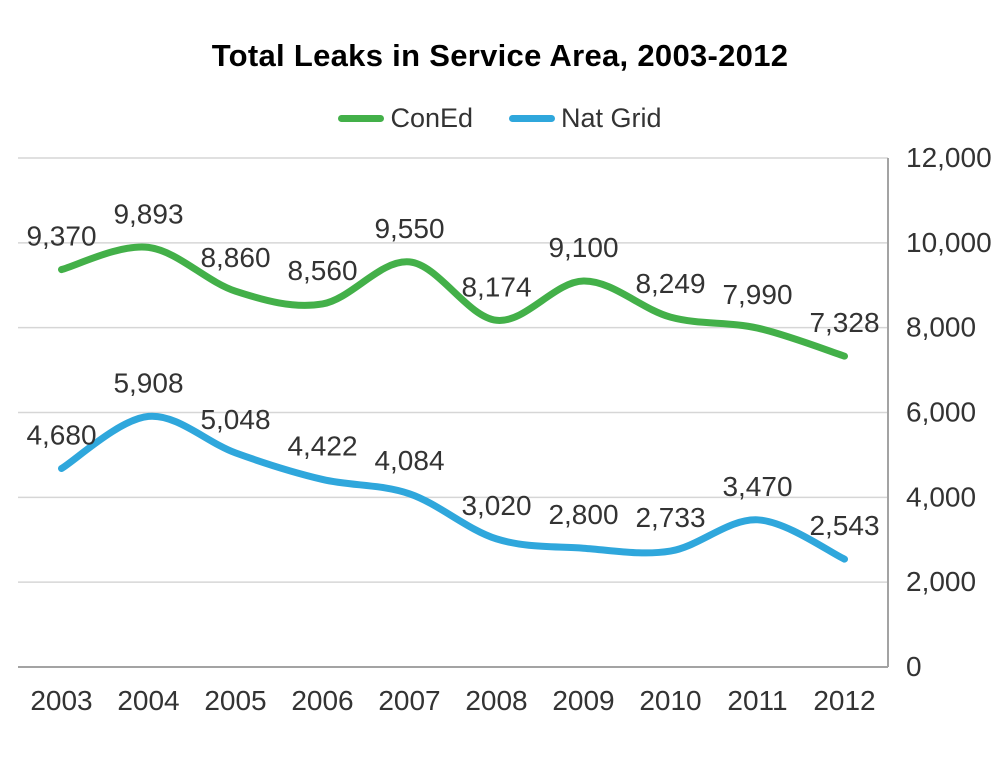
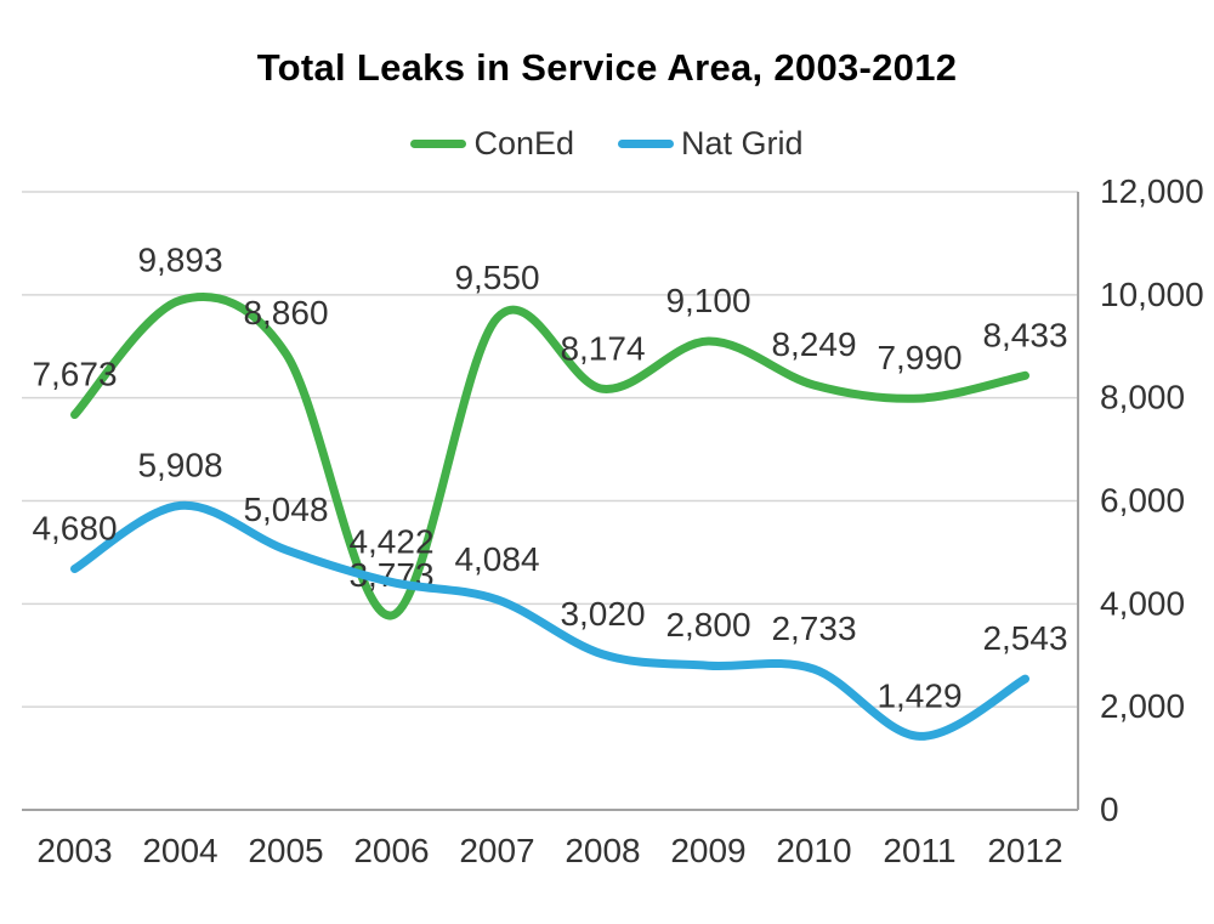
ConEd/2003: 9,370 -> 7,673
ConEd/2006: 8,560 -> 3,773
Nat Grid/2011: 3,470 -> 1,429
ConEd/2012: 7,328 -> 8,433
